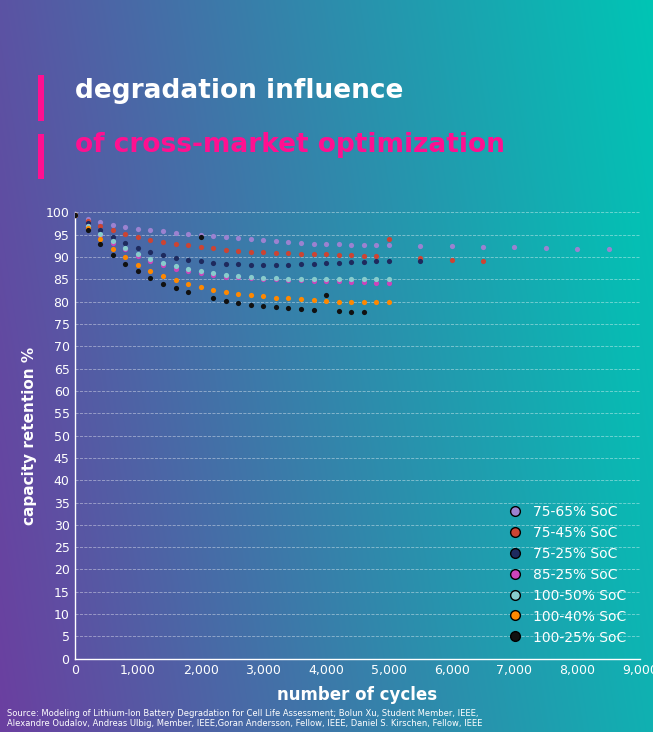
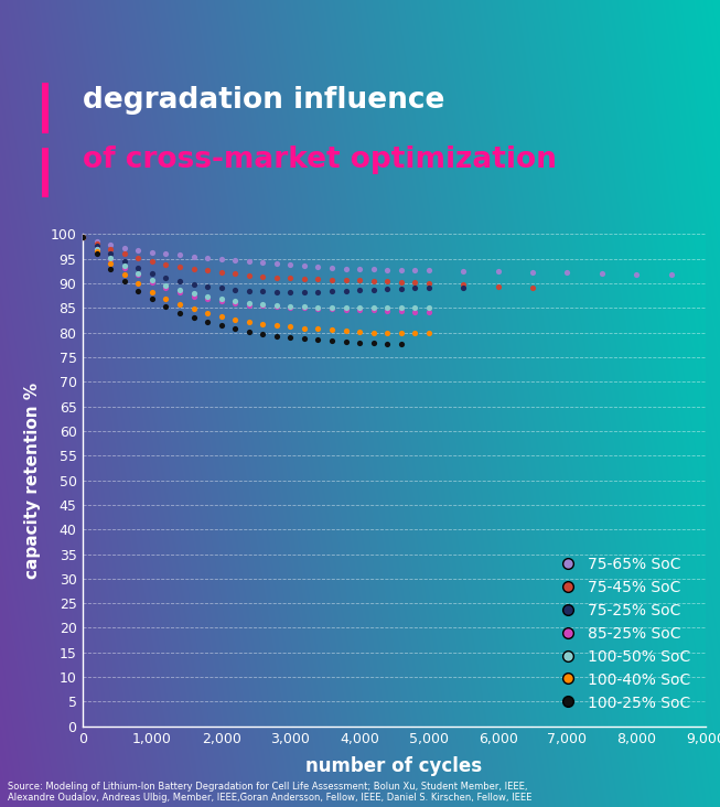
100-25% SoC/2,000: 94.5 -> 81.5
100-25% SoC/4,000: 81.5 -> 78.0
75-45% SoC/5,000: 94.0 -> 89.9
